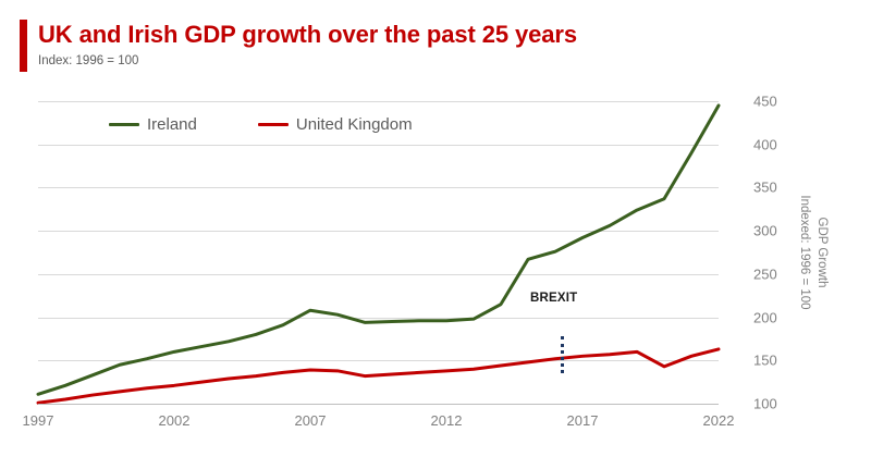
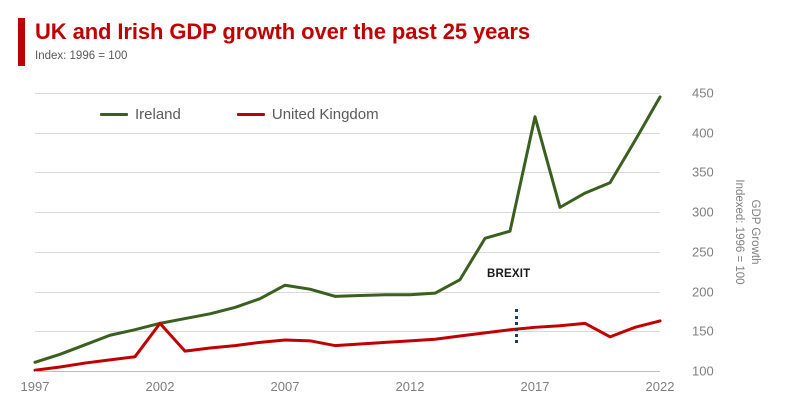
United Kingdom/2002: 120 -> 160
Ireland/2017: 290 -> 420
